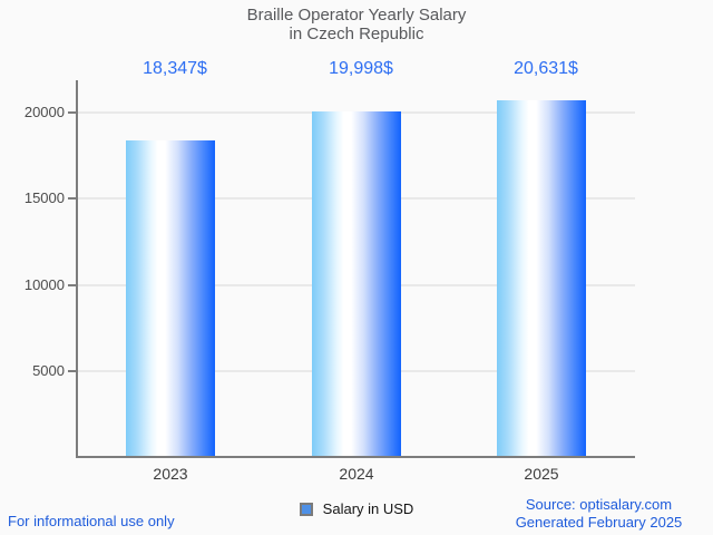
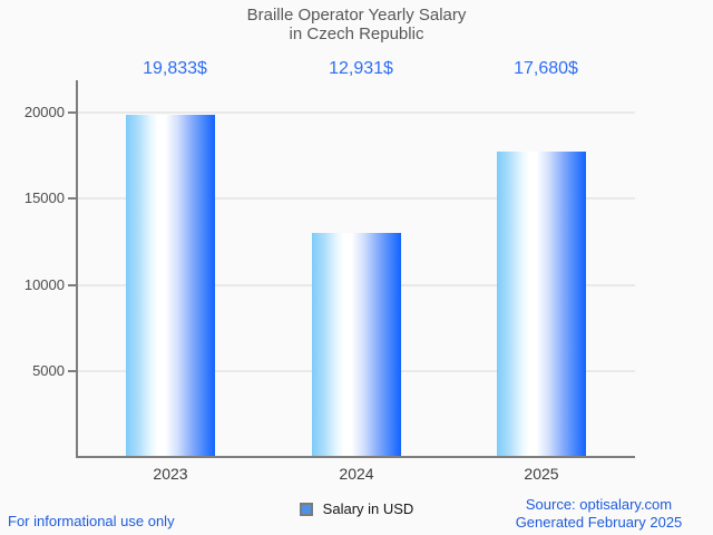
2023: 18,347 -> 19,833
2024: 19,998 -> 12,931
2025: 20,631 -> 17,680
